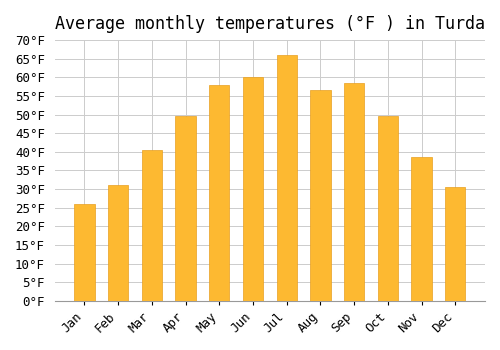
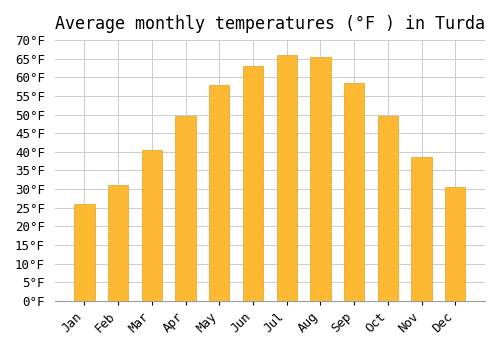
Jun: 60.0°F -> 63.0°F
Aug: 56.5°F -> 65.5°F
